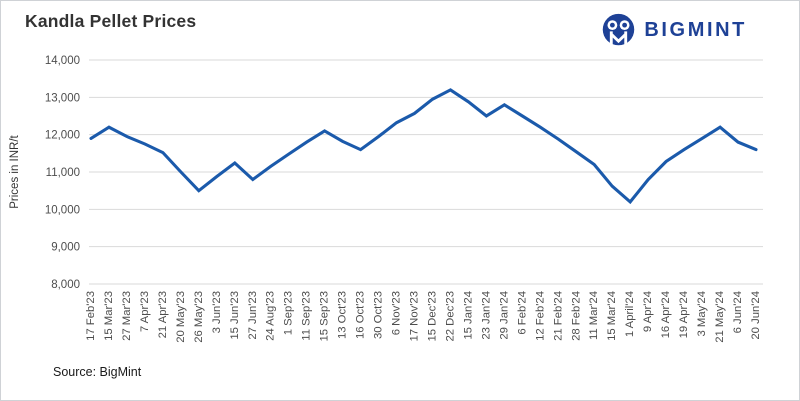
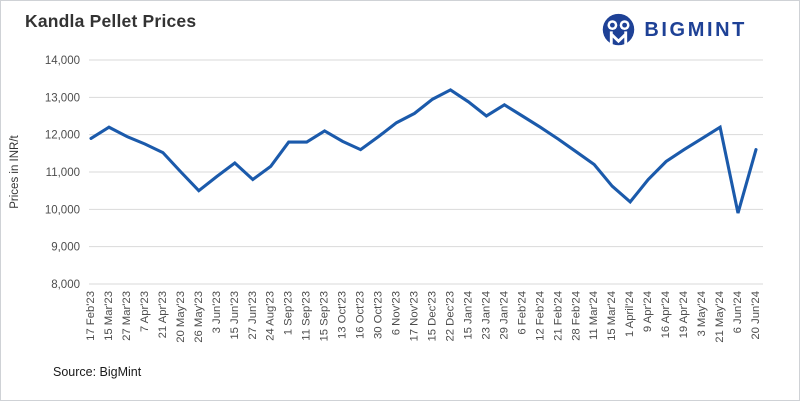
1 Sep'23: 11500 -> 11800
6 Jun'24: 11800 -> 9900
